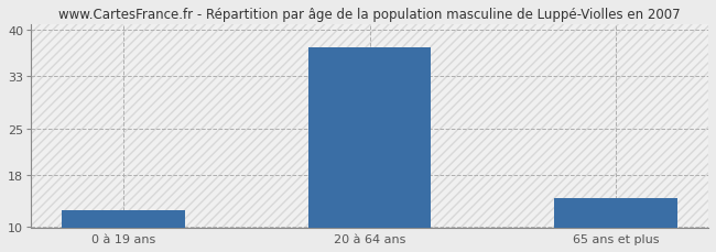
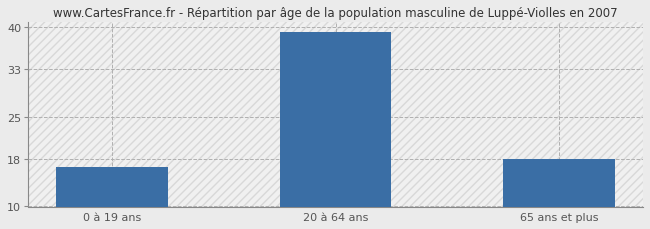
0 à 19 ans: 12.6 -> 16.7
20 à 64 ans: 37.4 -> 39.2
65 ans et plus: 14.4 -> 18.0
